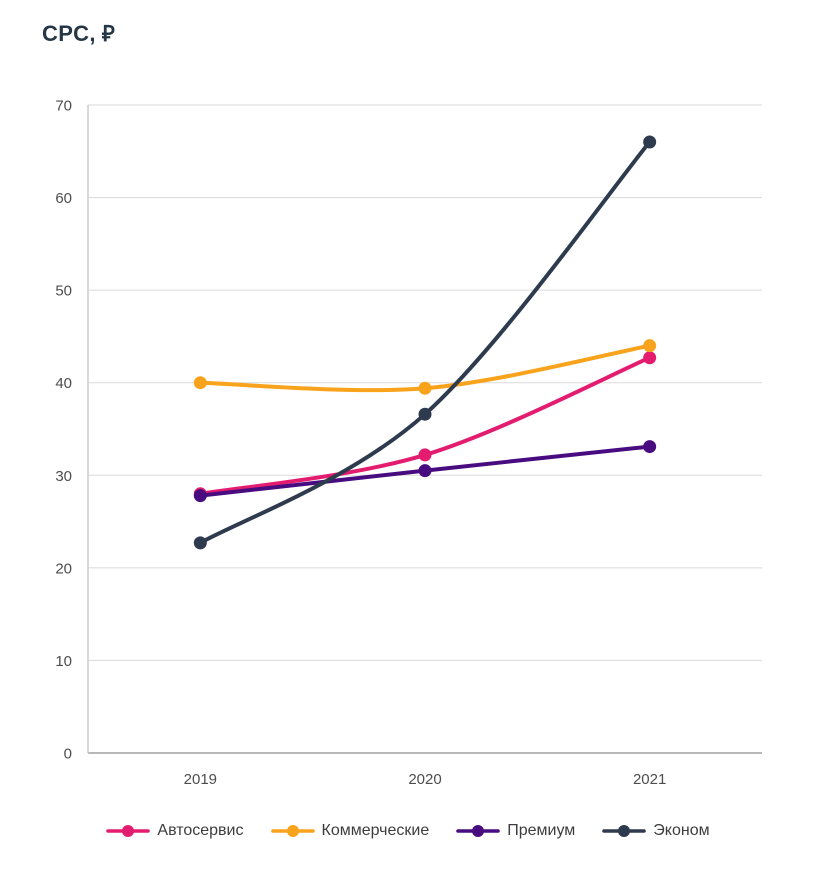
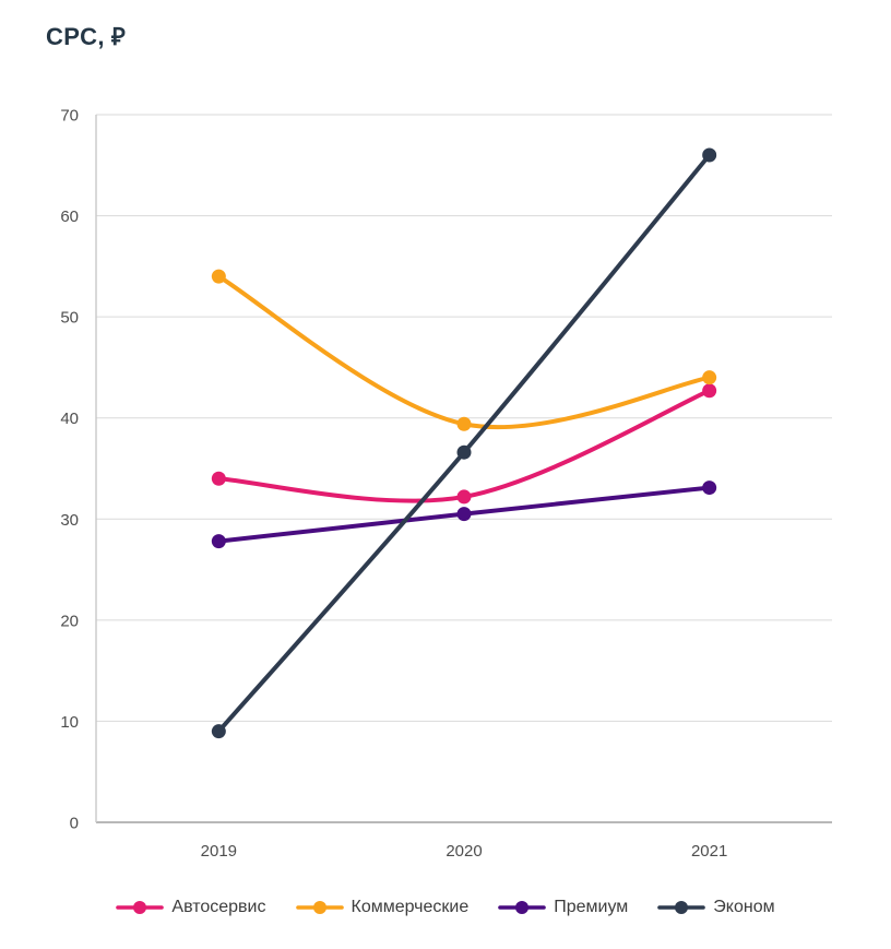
Автосервис/2019: 28 -> 34
Коммерческие/2019: 40 -> 54
Эконом/2019: 23 -> 9
